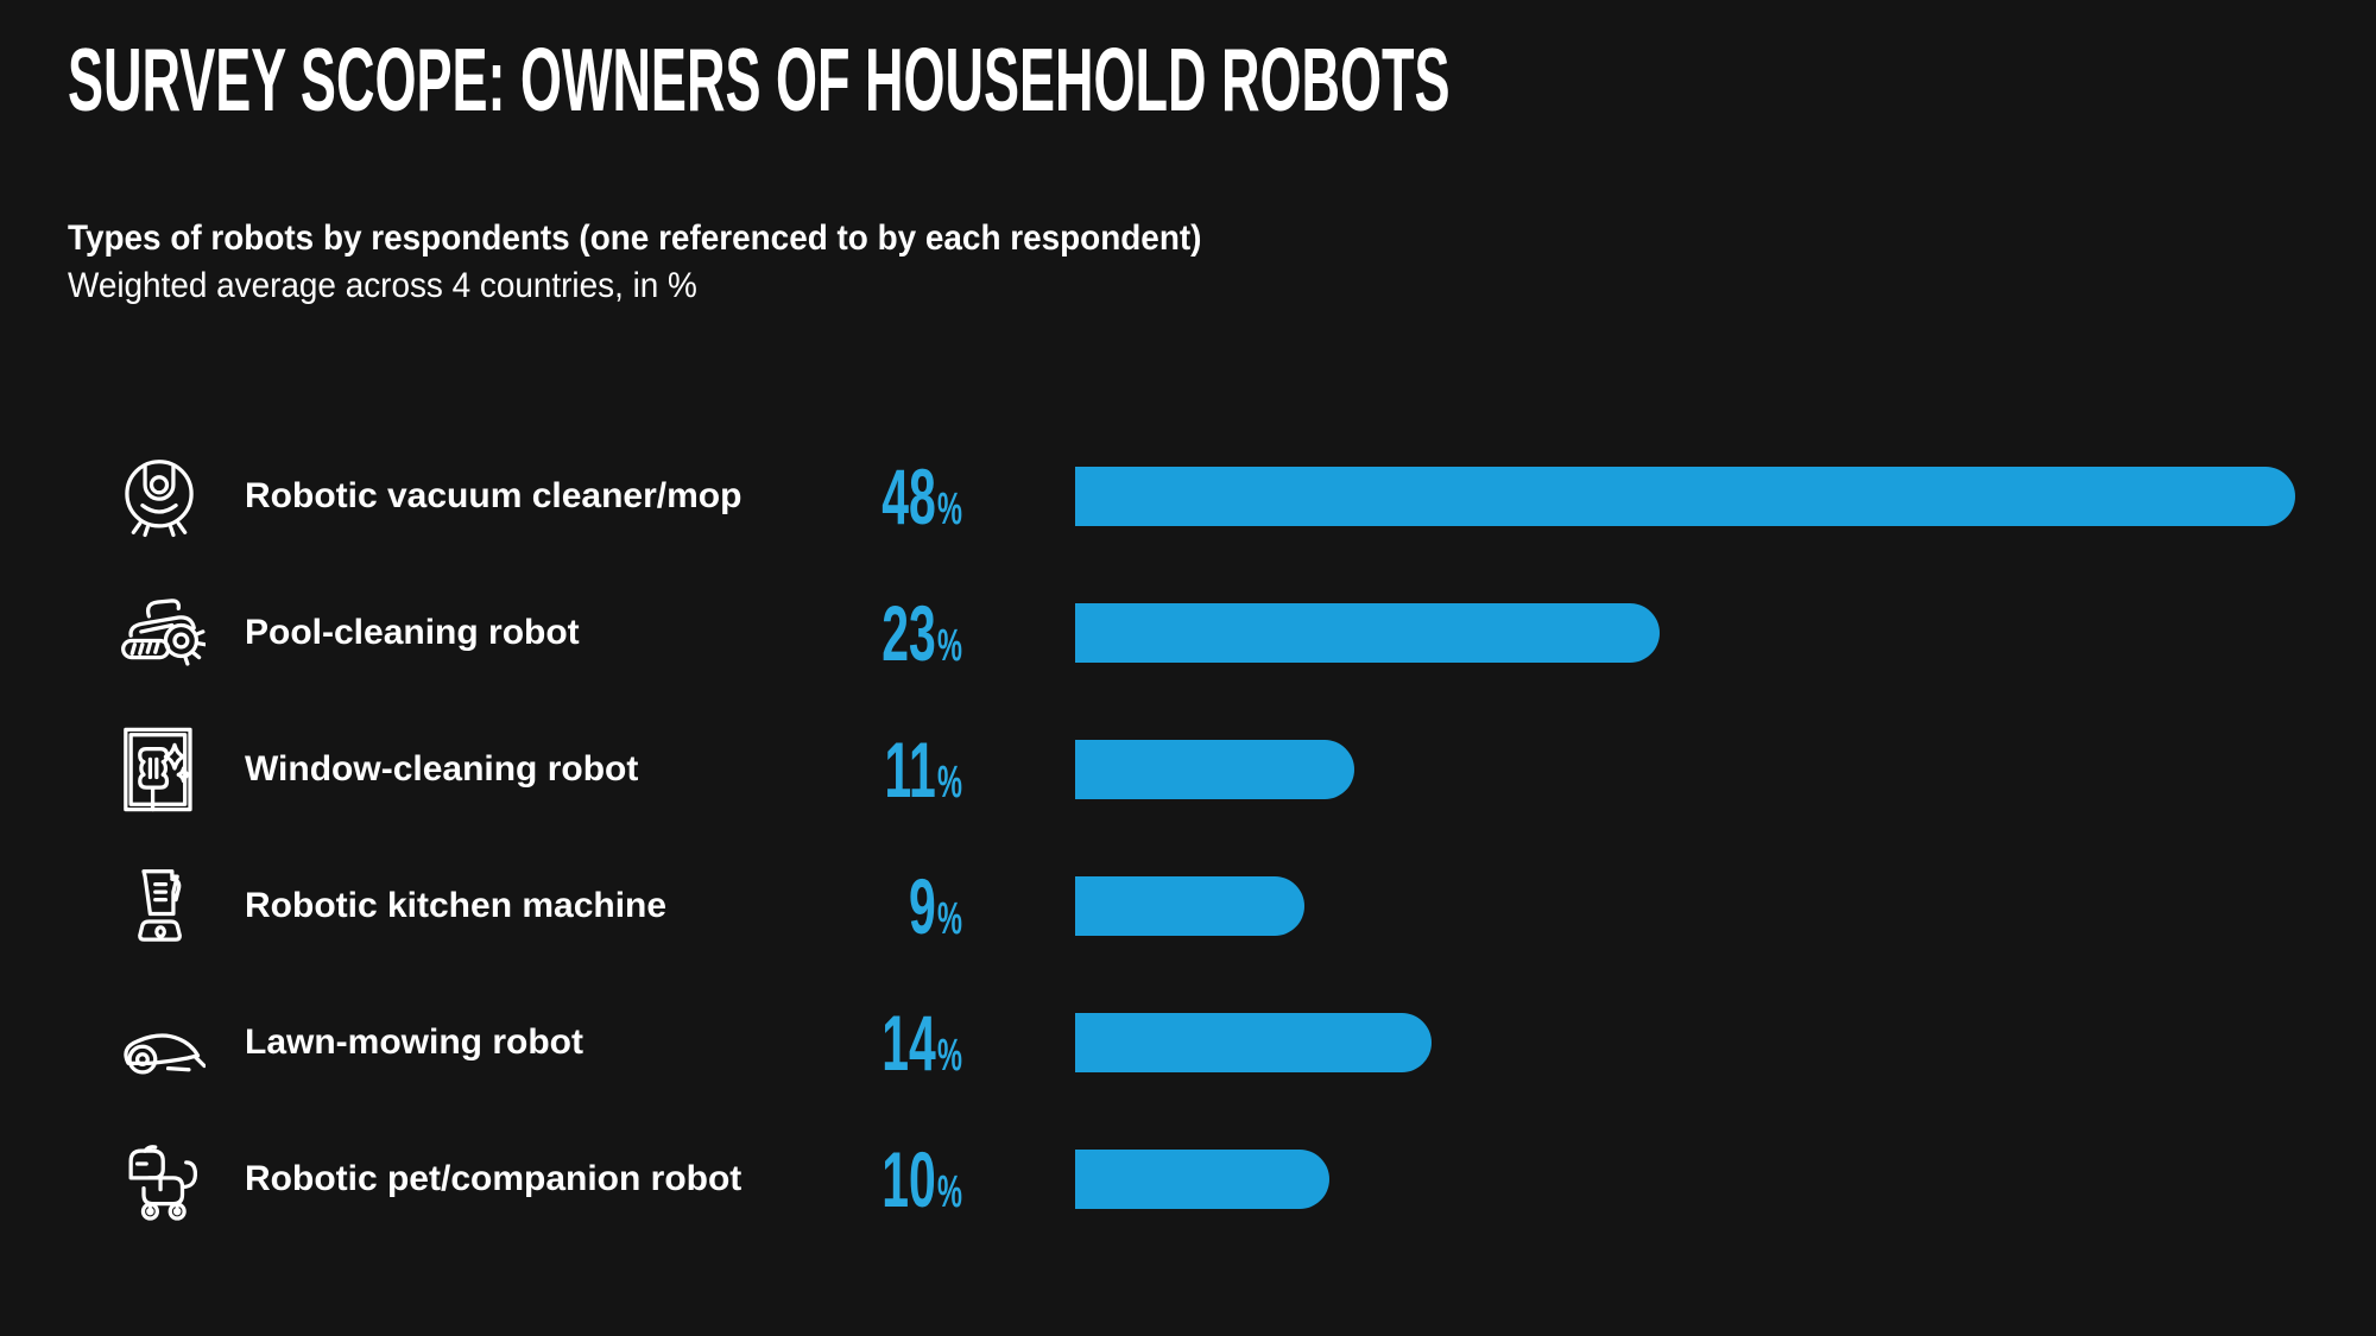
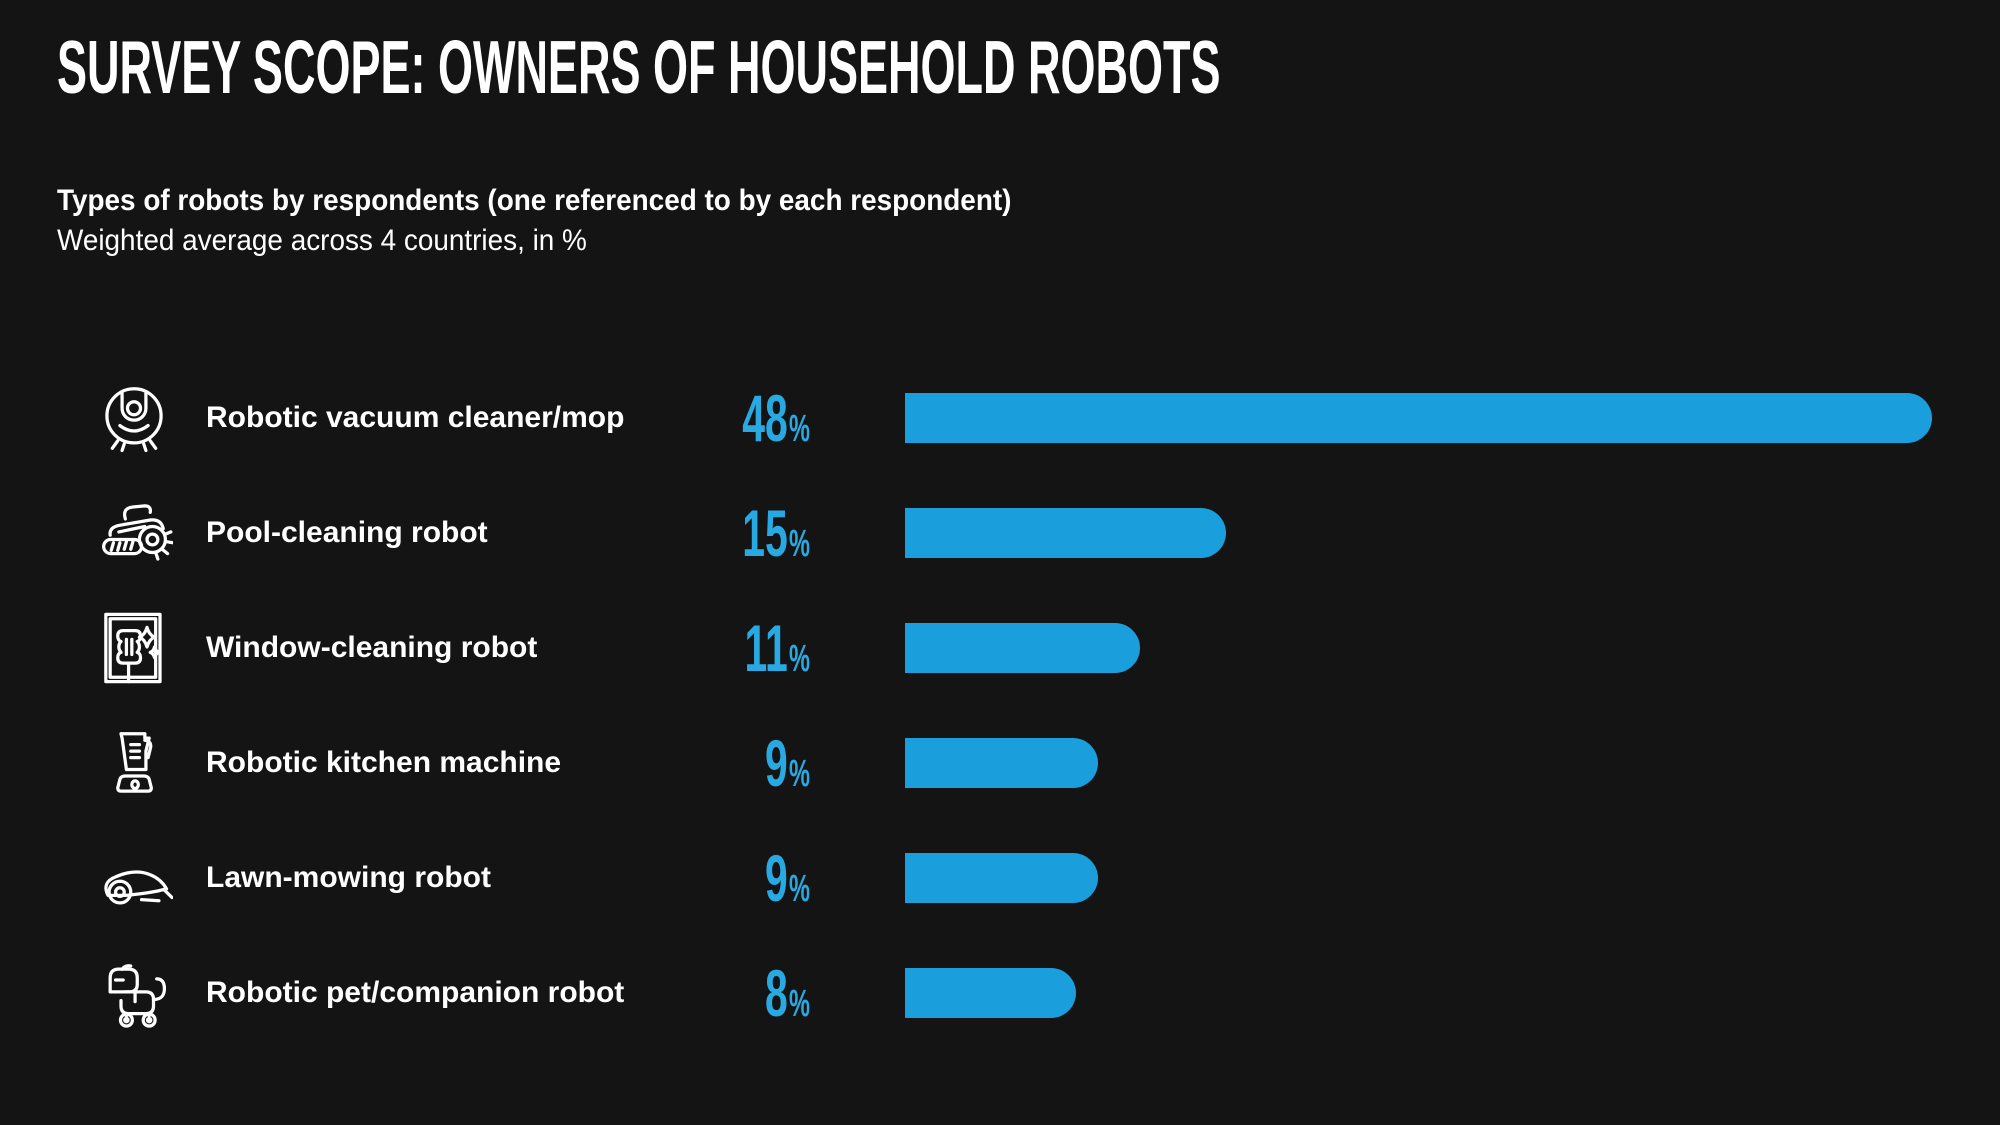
Pool-cleaning robot: 23 -> 15
Lawn-mowing robot: 14 -> 9
Robotic pet/companion robot: 10 -> 8
